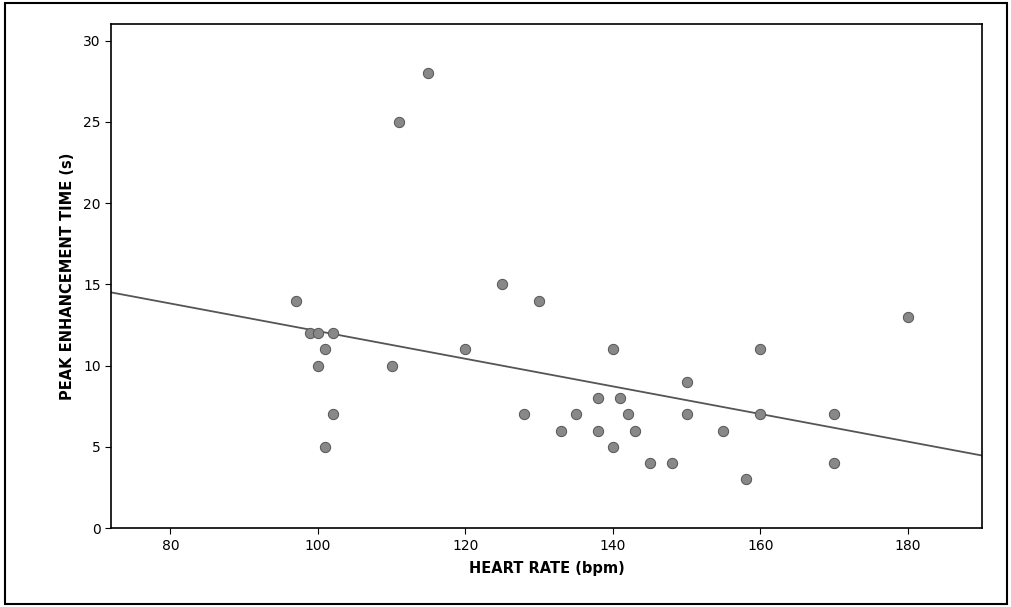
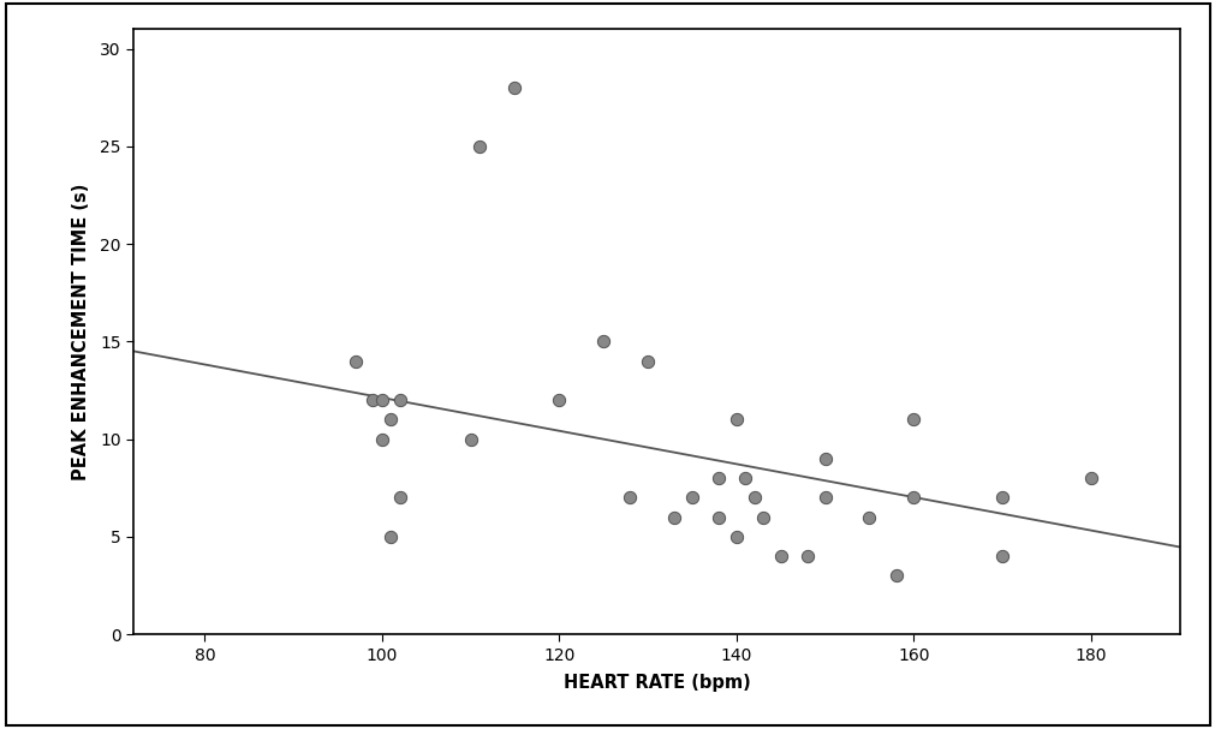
120: 11 -> 12
180: 13 -> 8
